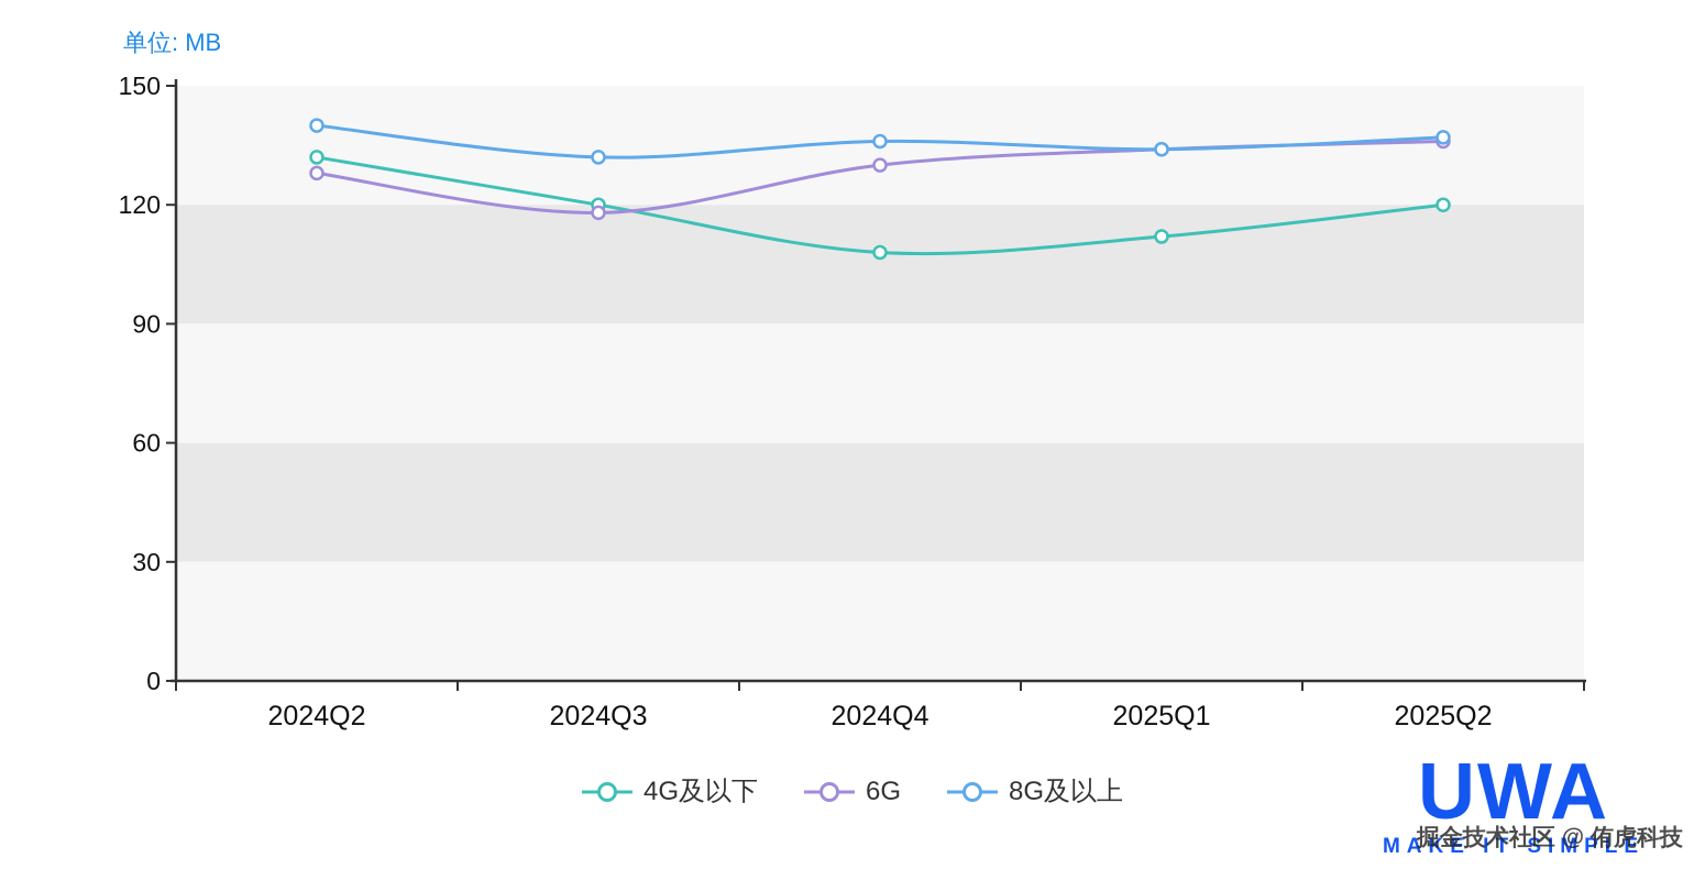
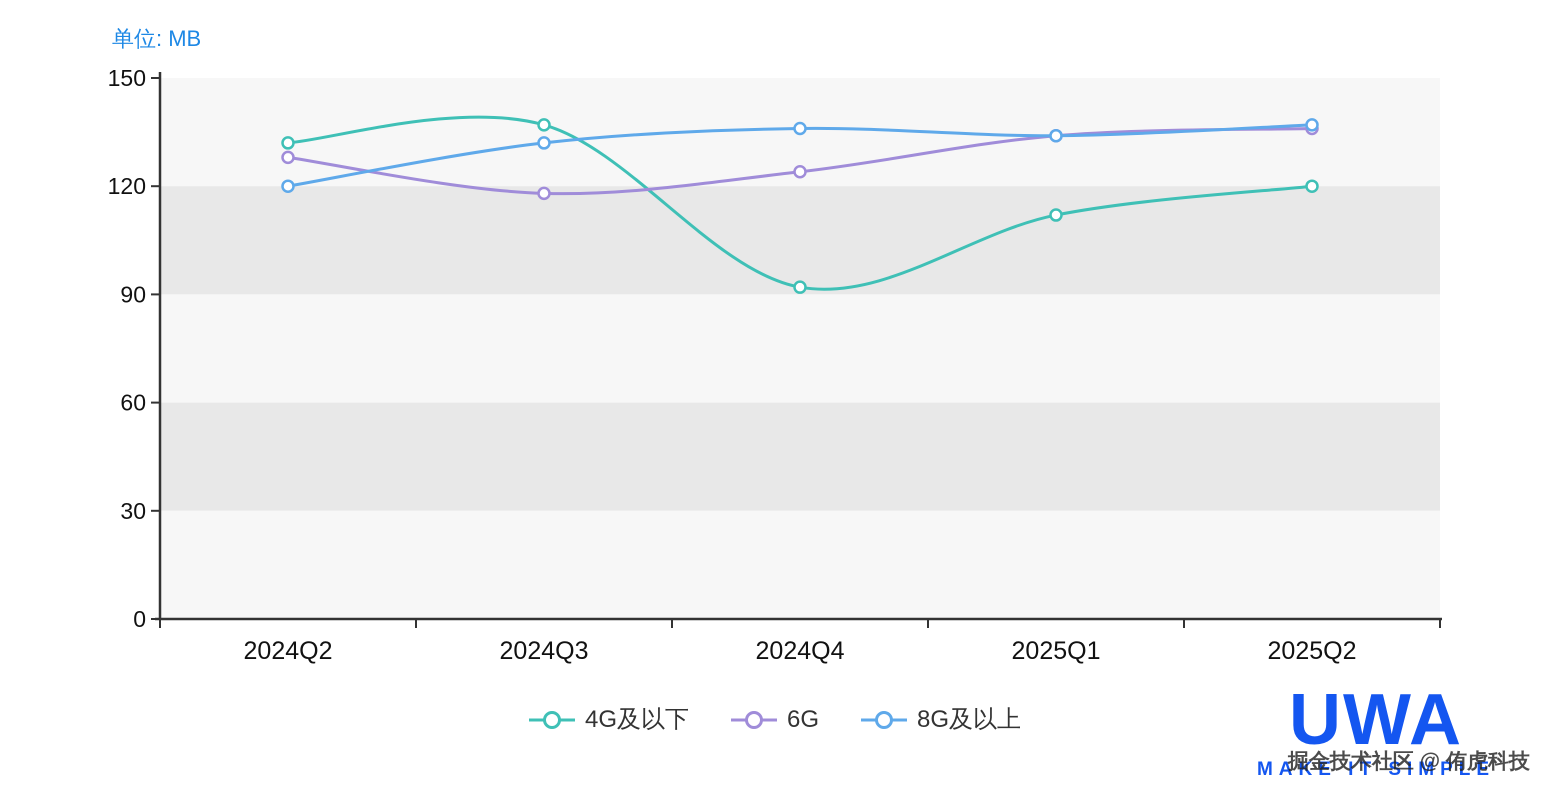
8G及以上/2024Q2: 140 -> 120
4G及以下/2024Q3: 120 -> 137
4G及以下/2024Q4: 108 -> 92
6G/2024Q4: 130 -> 124
